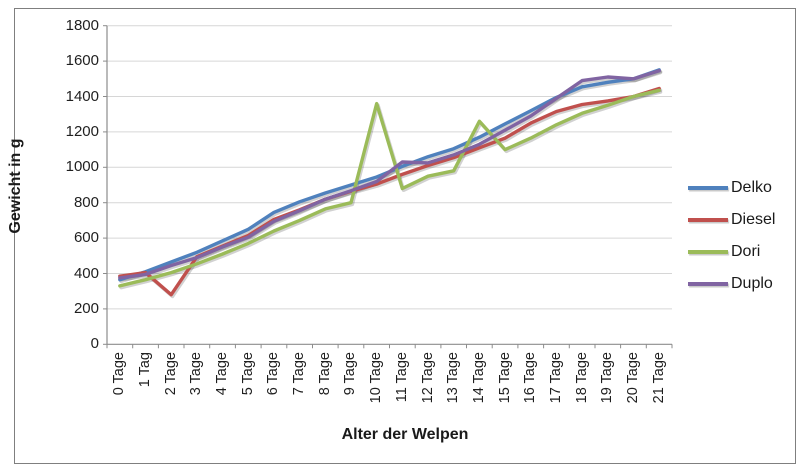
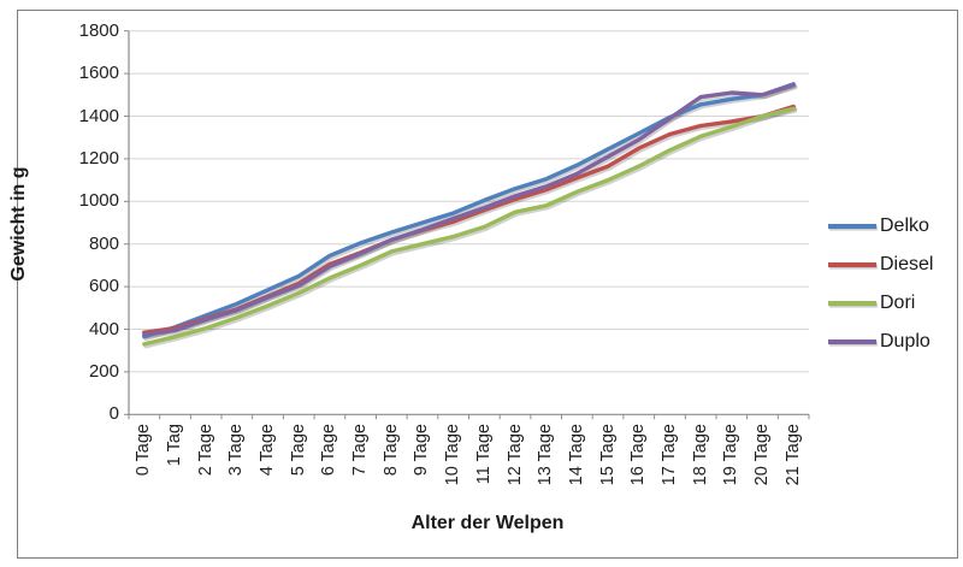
Diesel/2 Tage: 280 -> 450
Dori/10 Tage: 1360 -> 840
Duplo/11 Tage: 1030 -> 970
Dori/14 Tage: 1260 -> 1040
